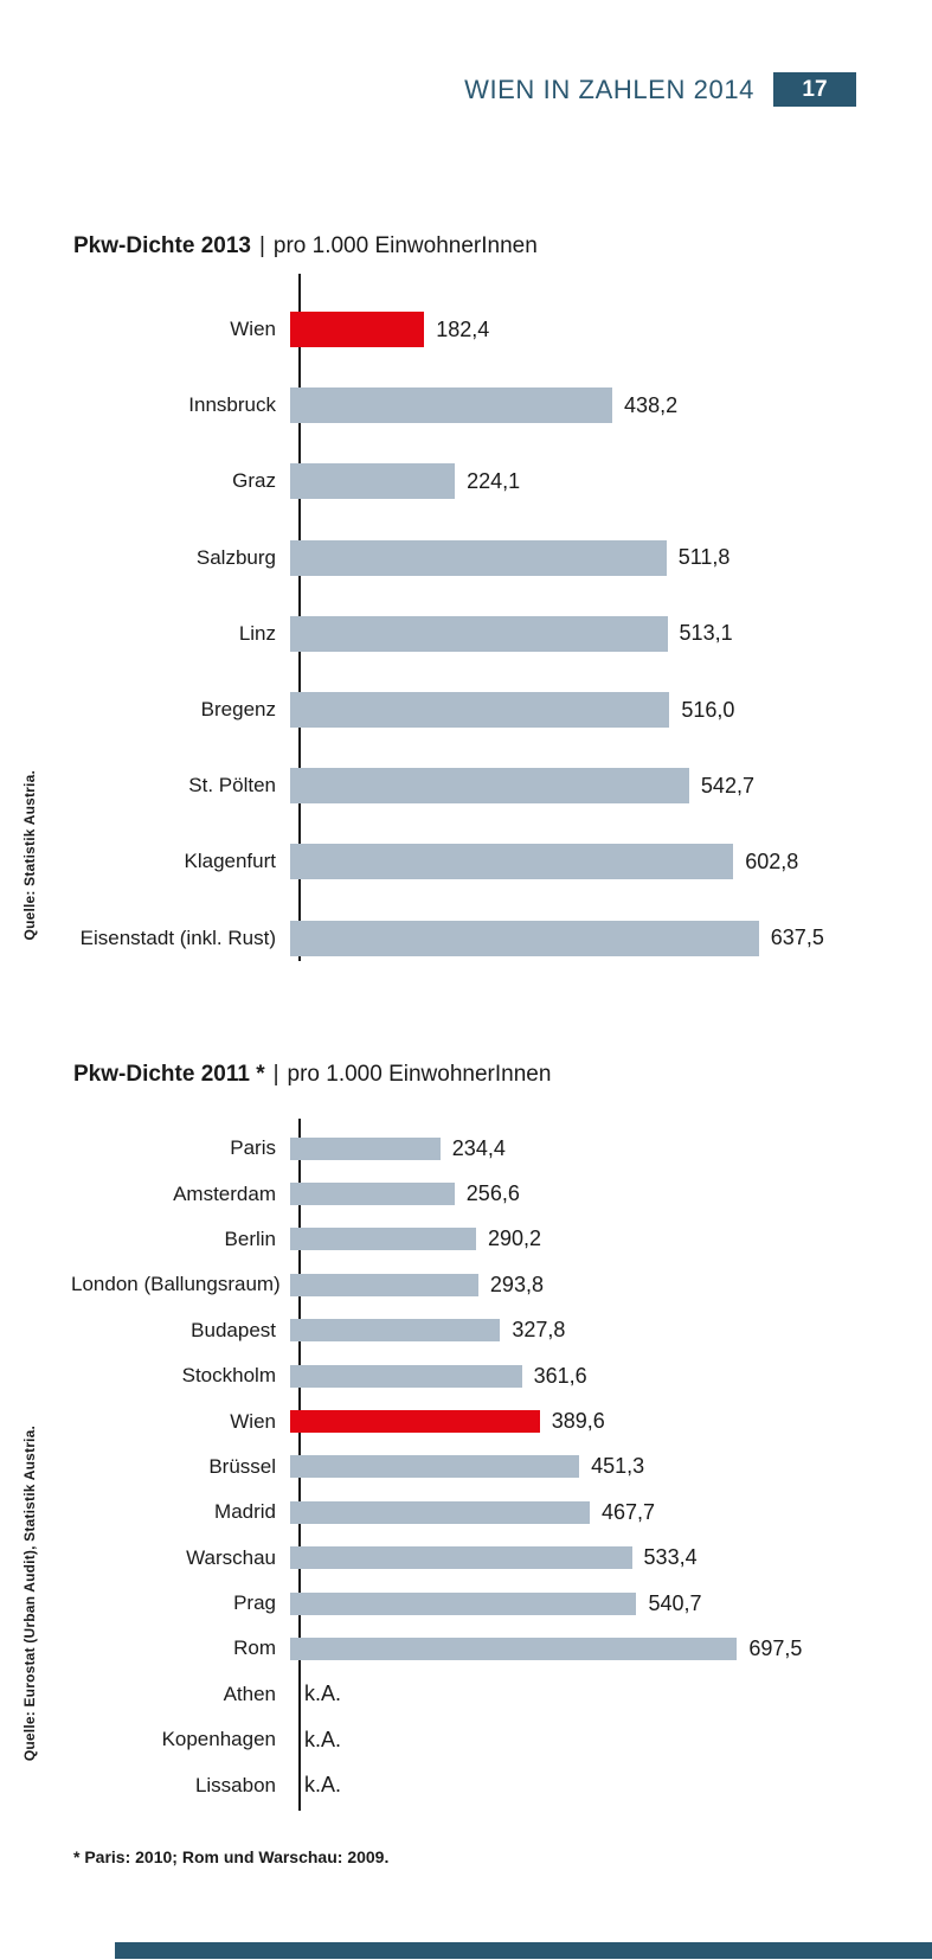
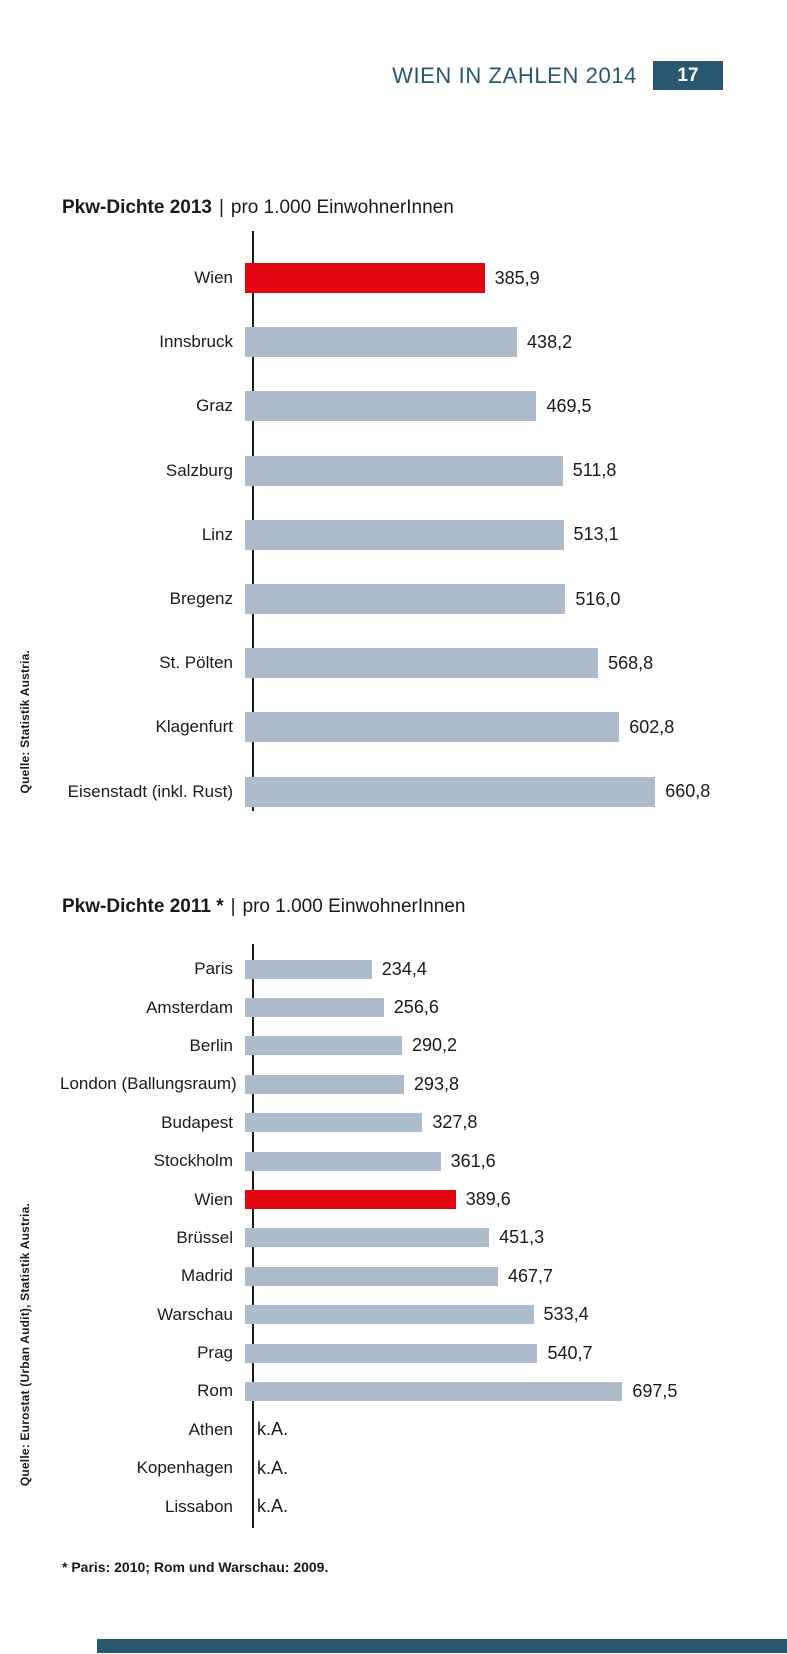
Pkw-Dichte 2013/Wien: 182,4 -> 385,9
Pkw-Dichte 2013/Graz: 224,1 -> 469,5
Pkw-Dichte 2013/St. Pölten: 542,7 -> 568,8
Pkw-Dichte 2013/Eisenstadt (inkl. Rust): 637,5 -> 660,8
